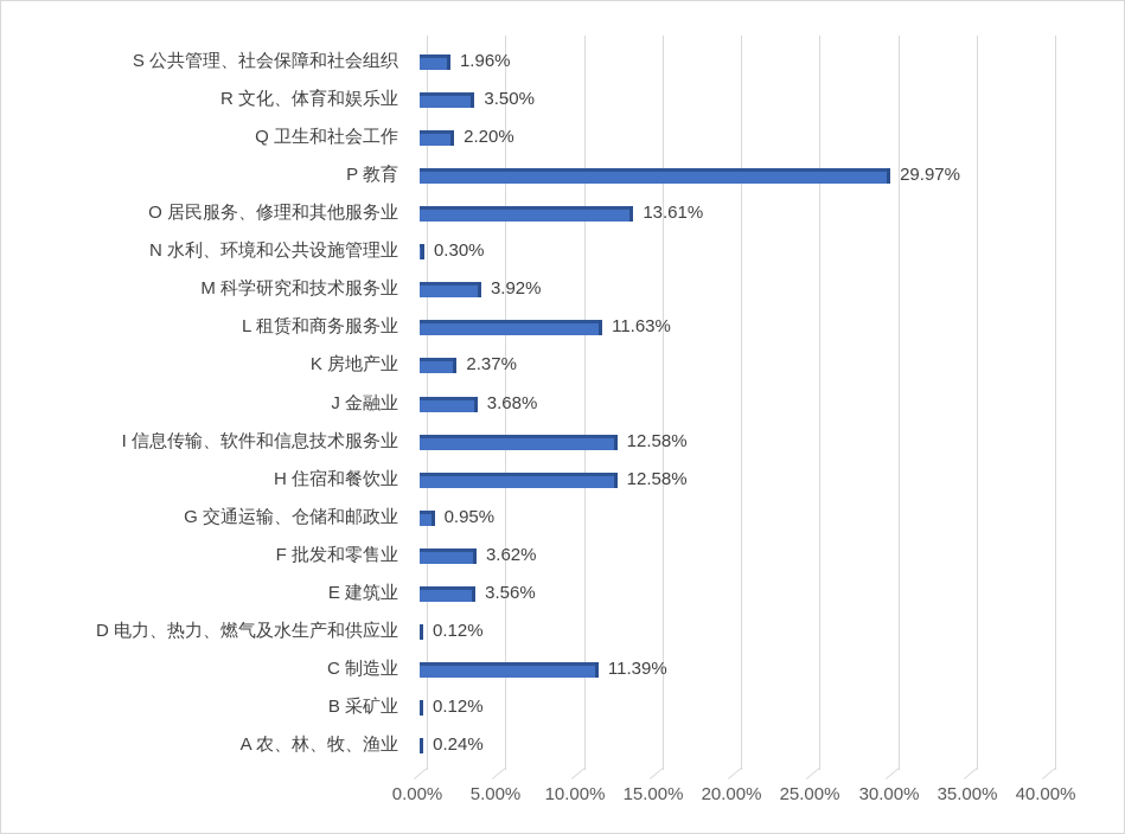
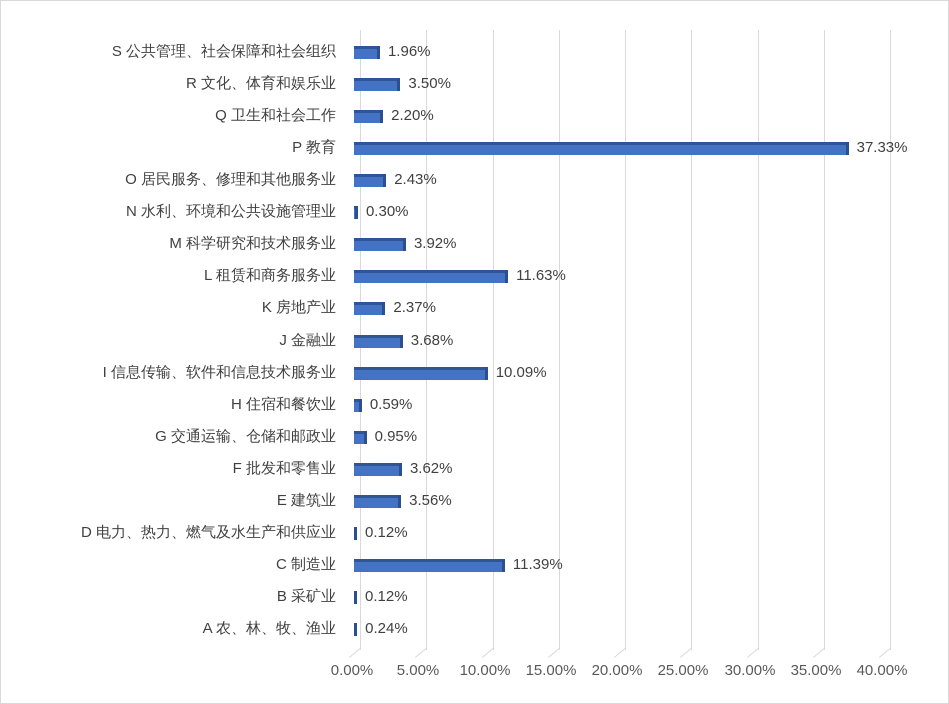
P 教育: 29.97% -> 37.33%
O 居民服务、修理和其他服务业: 13.61% -> 2.43%
I 信息传输、软件和信息技术服务业: 12.58% -> 10.09%
H 住宿和餐饮业: 12.58% -> 0.59%
